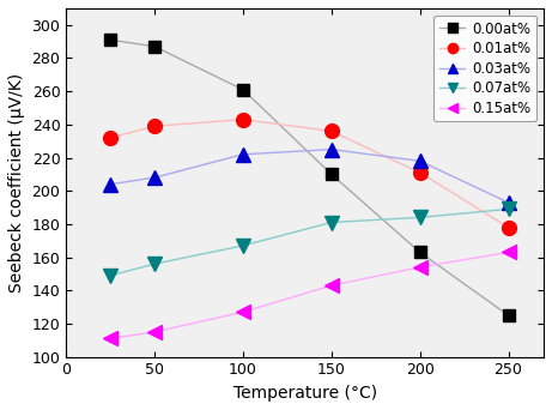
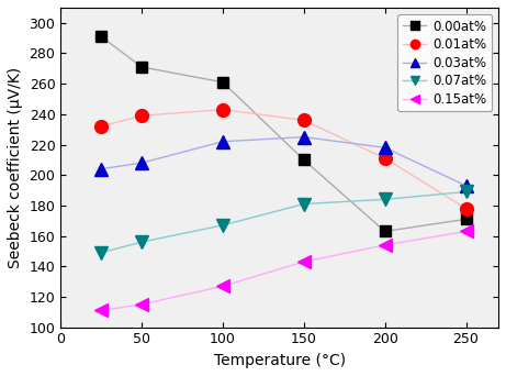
0.00at%/50: 287 -> 271
0.00at%/250: 125 -> 171
